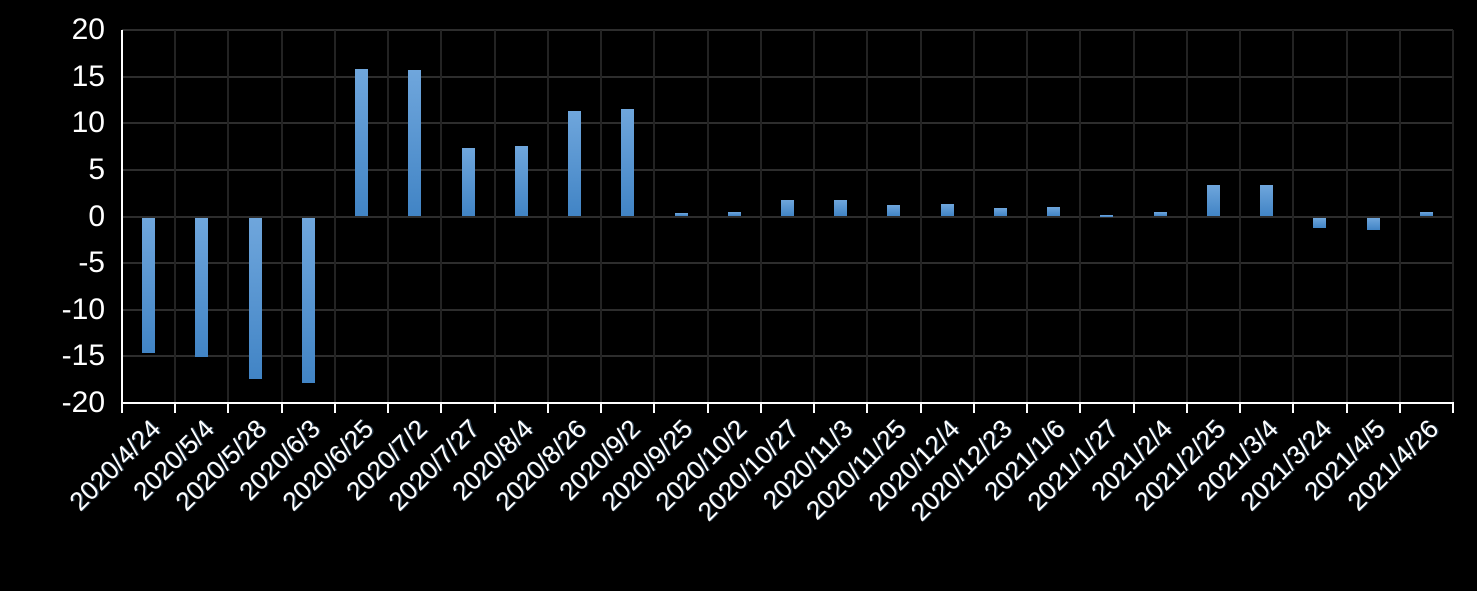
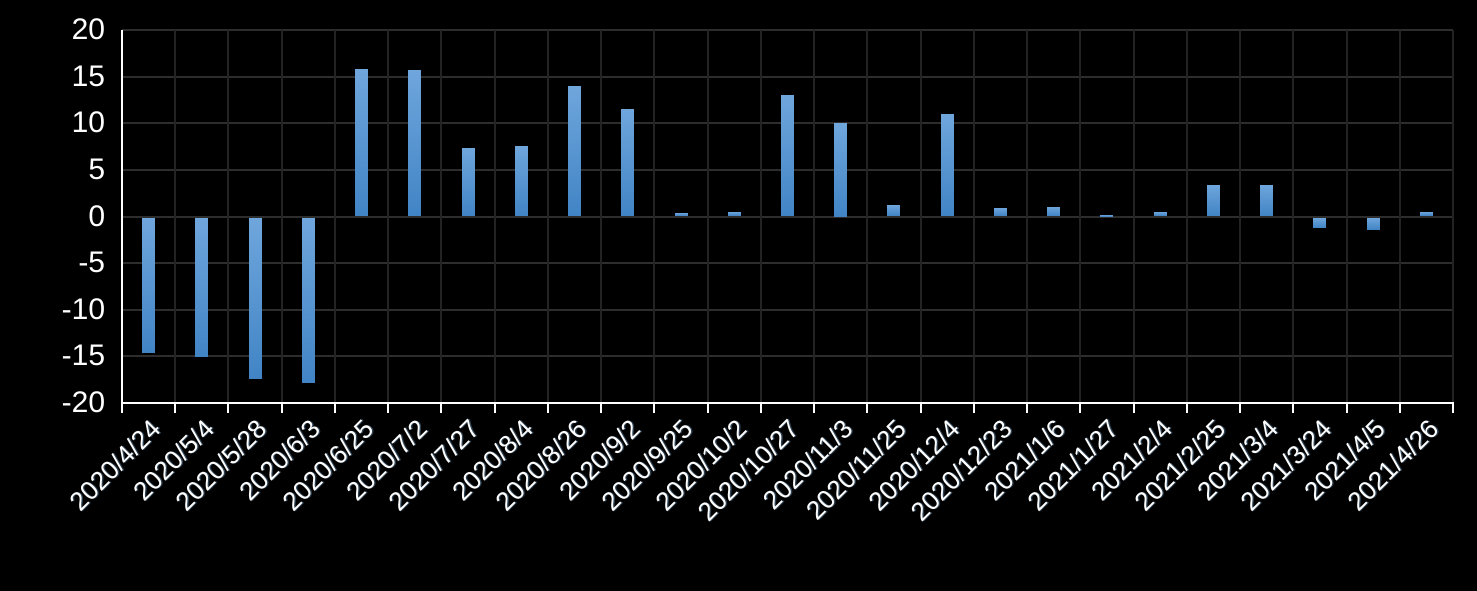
2020/8/26: 11 -> 14
2020/10/27: 2 -> 13
2020/11/3: 2 -> 10
2020/12/4: 1 -> 11
